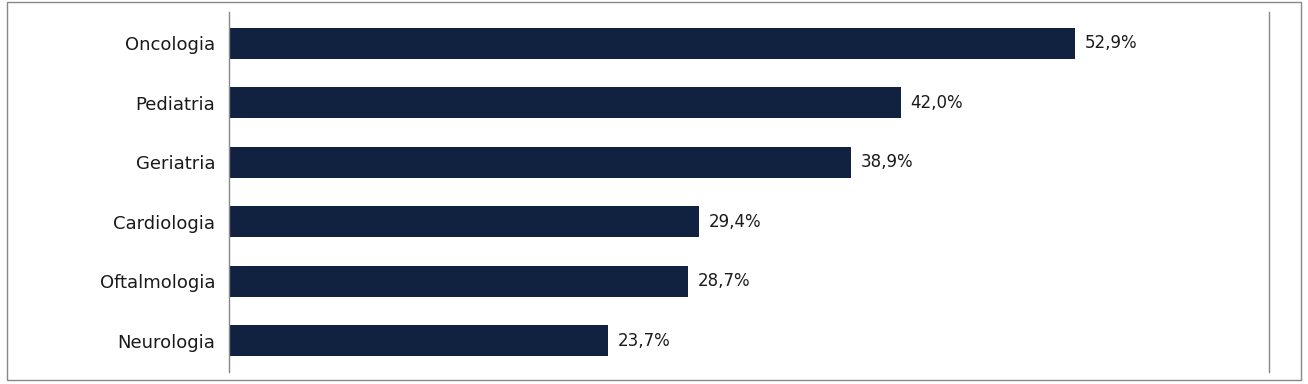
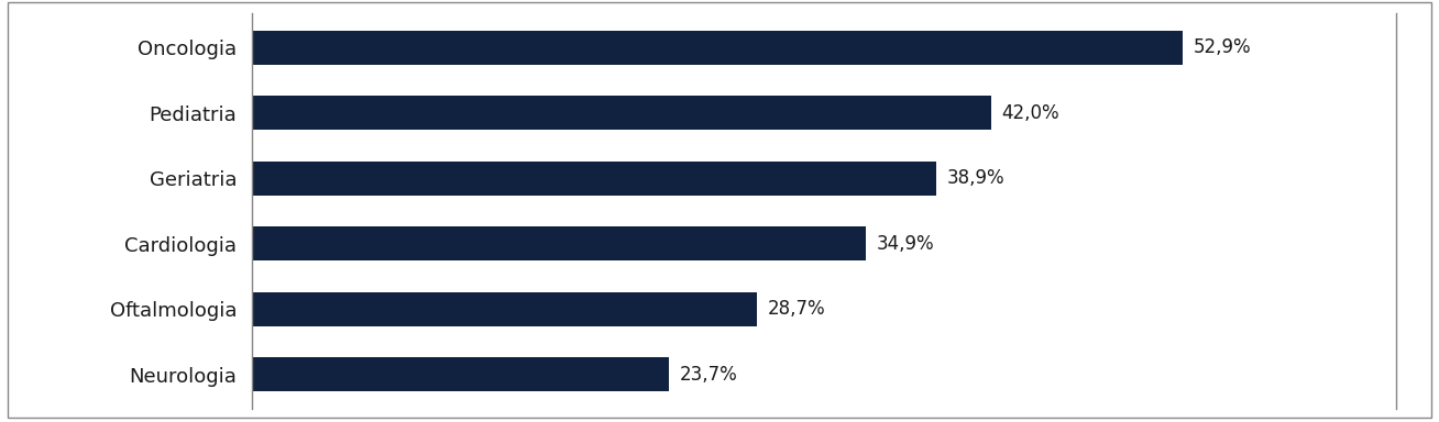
Cardiologia: 29,4% -> 34,9%
